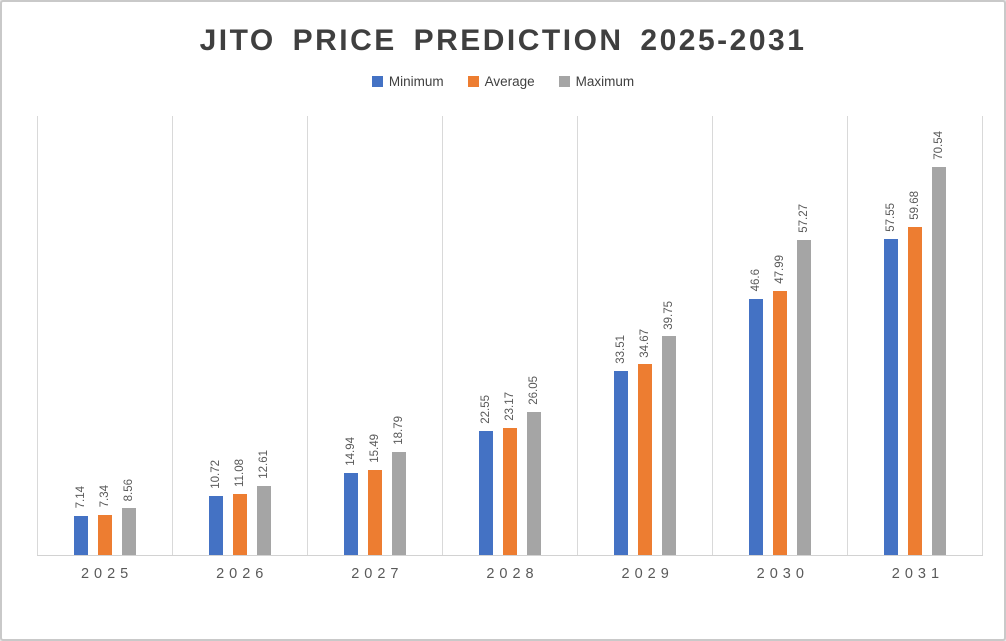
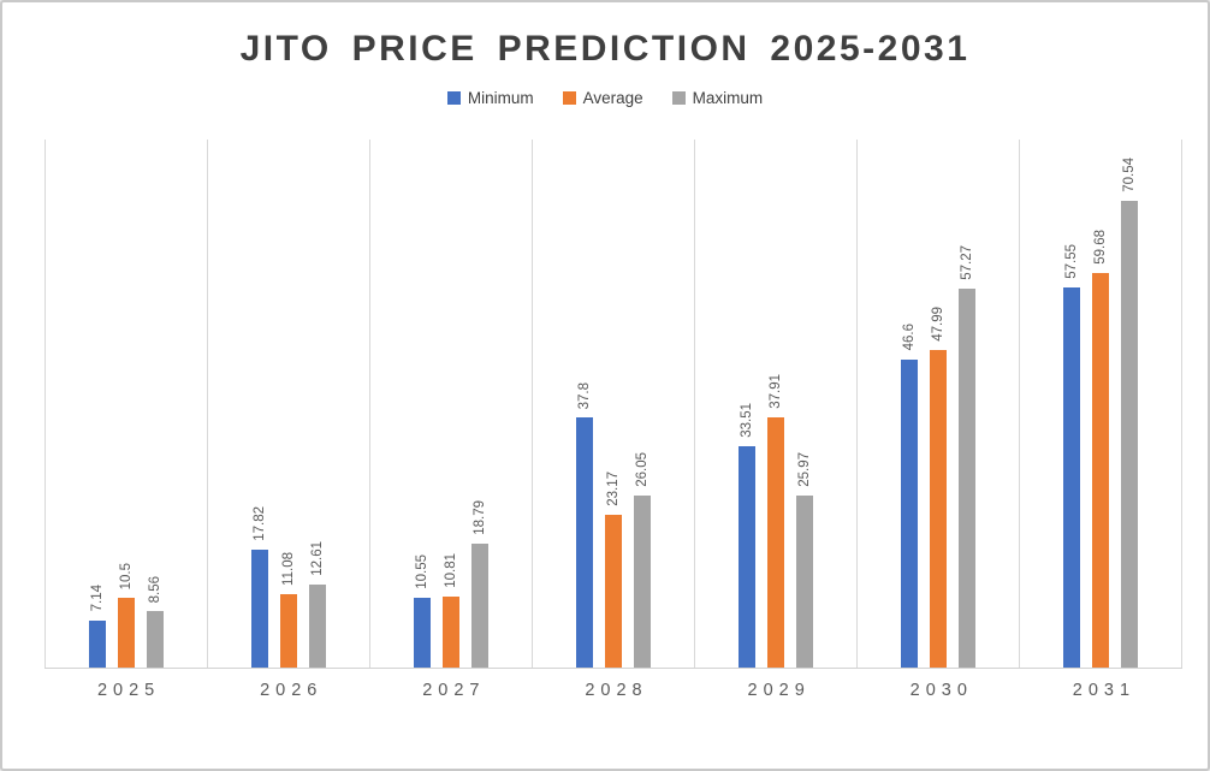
Average/2025: 7.34 -> 10.5
Minimum/2026: 10.72 -> 17.82
Minimum/2027: 14.94 -> 10.55
Average/2027: 15.49 -> 10.81
Minimum/2028: 22.55 -> 37.8
Average/2029: 34.67 -> 37.91
Maximum/2029: 39.75 -> 25.97
